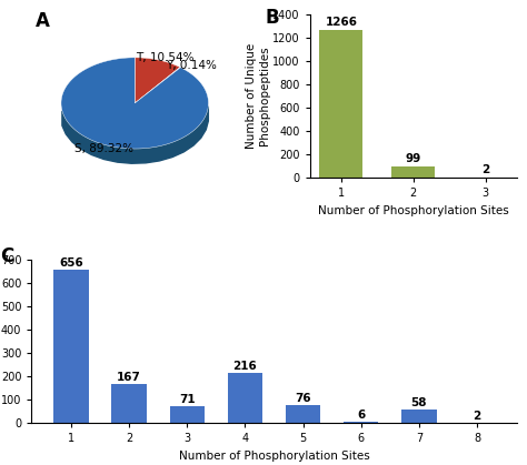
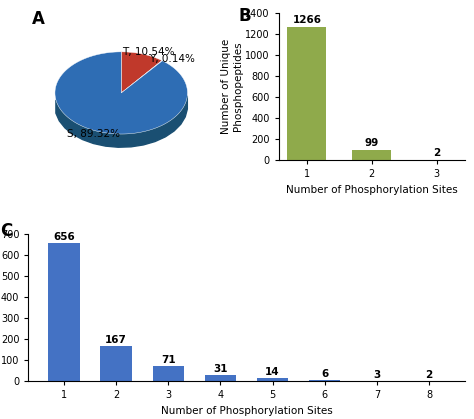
4: 216 -> 31
5: 76 -> 14
7: 58 -> 3
